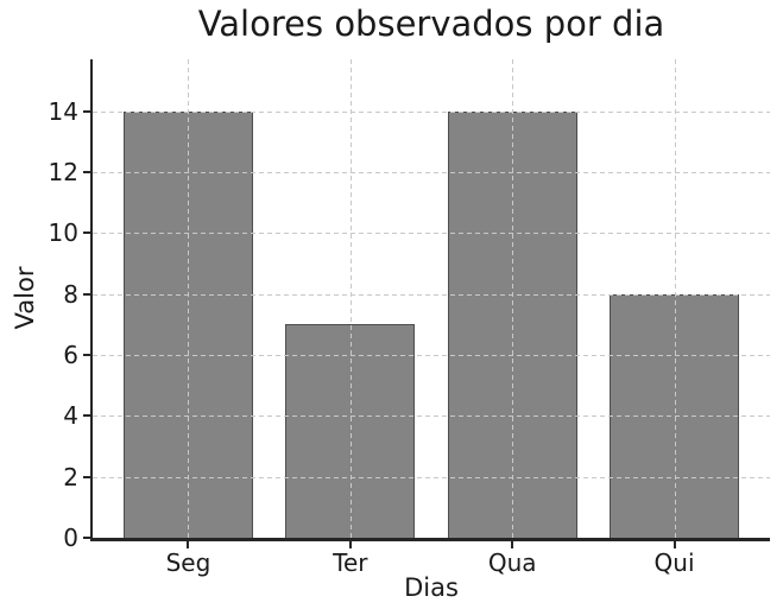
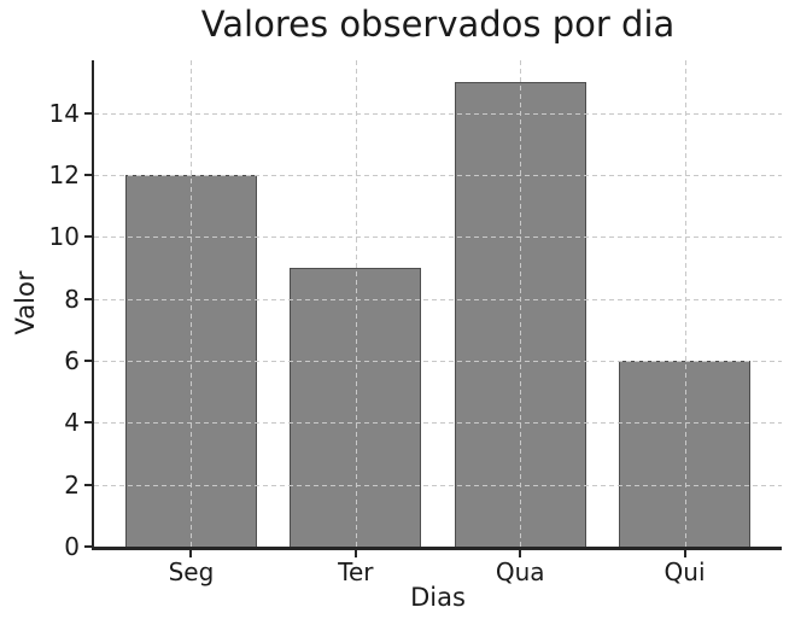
Seg: 14 -> 12
Ter: 7 -> 9
Qua: 14 -> 15
Qui: 8 -> 6
